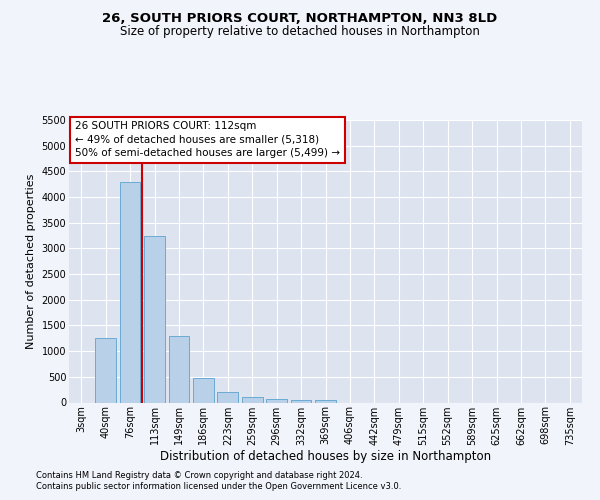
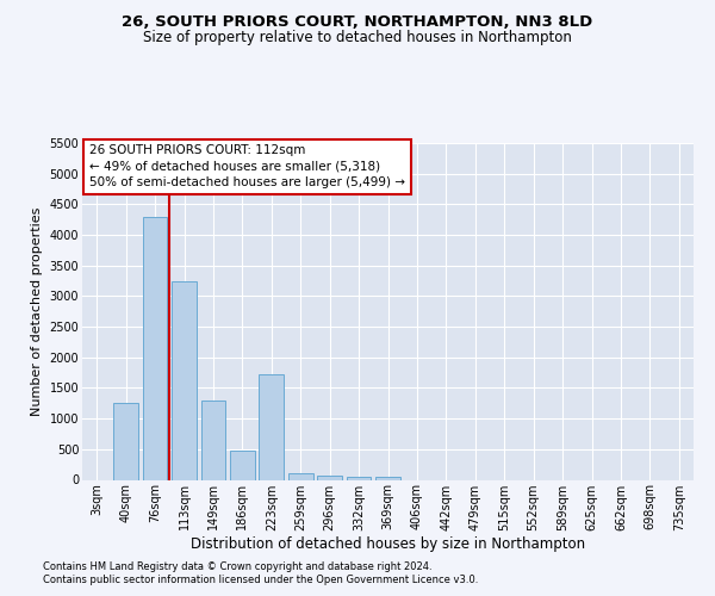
223sqm: 200 -> 1720
